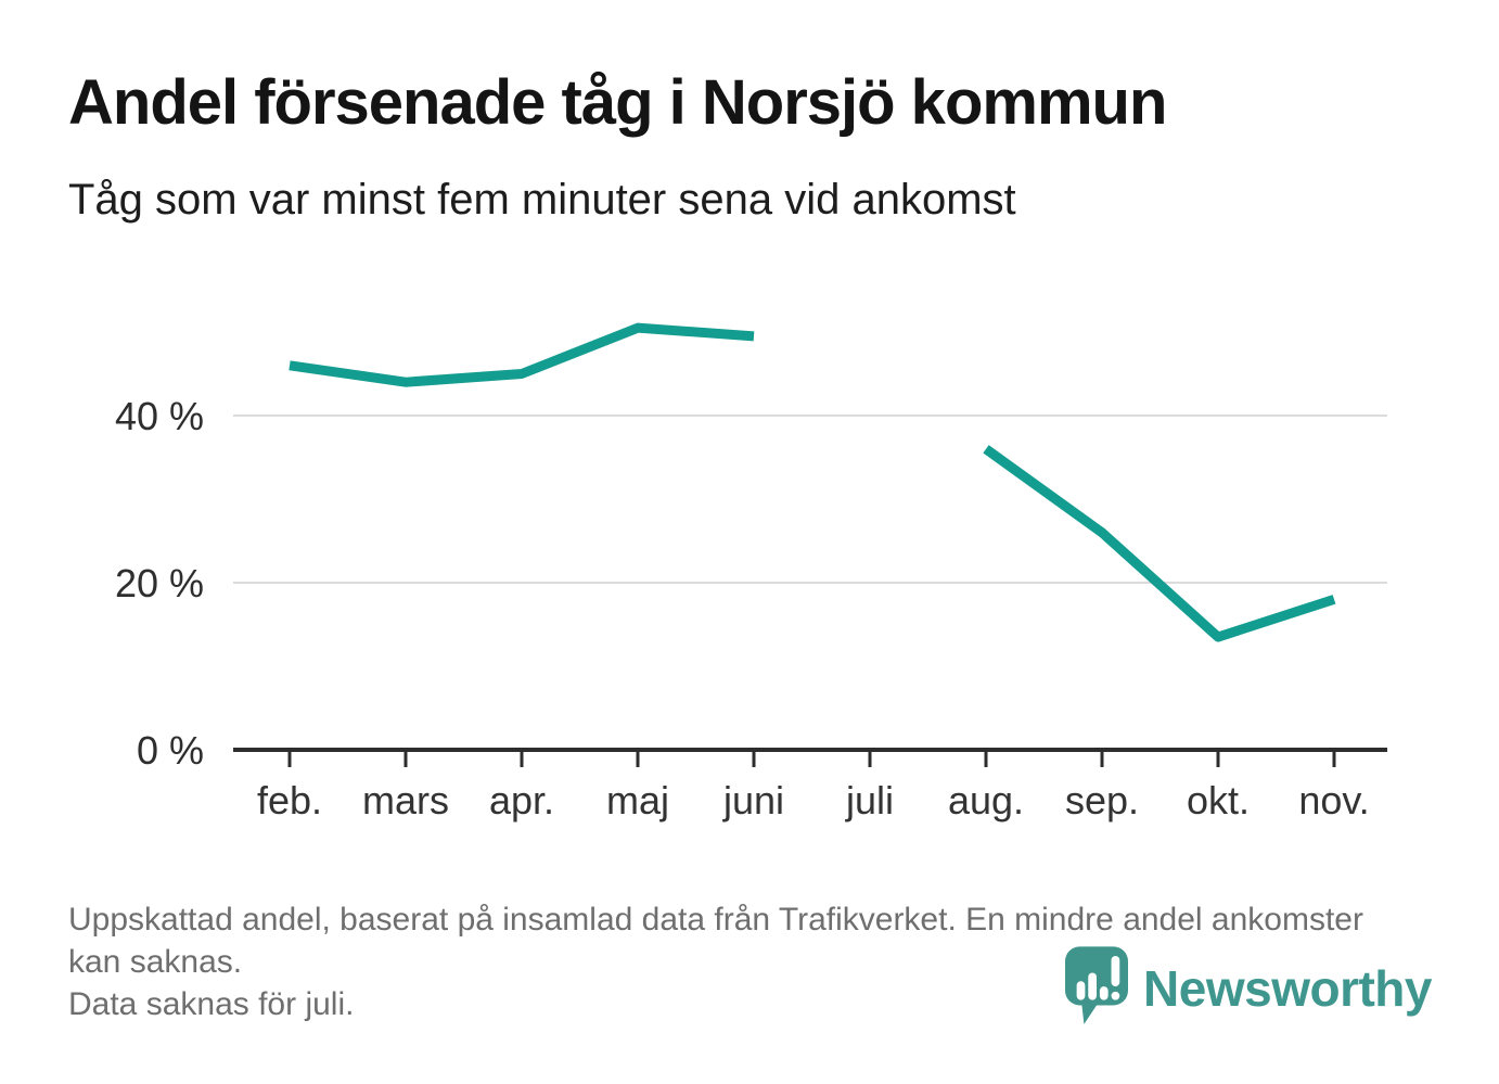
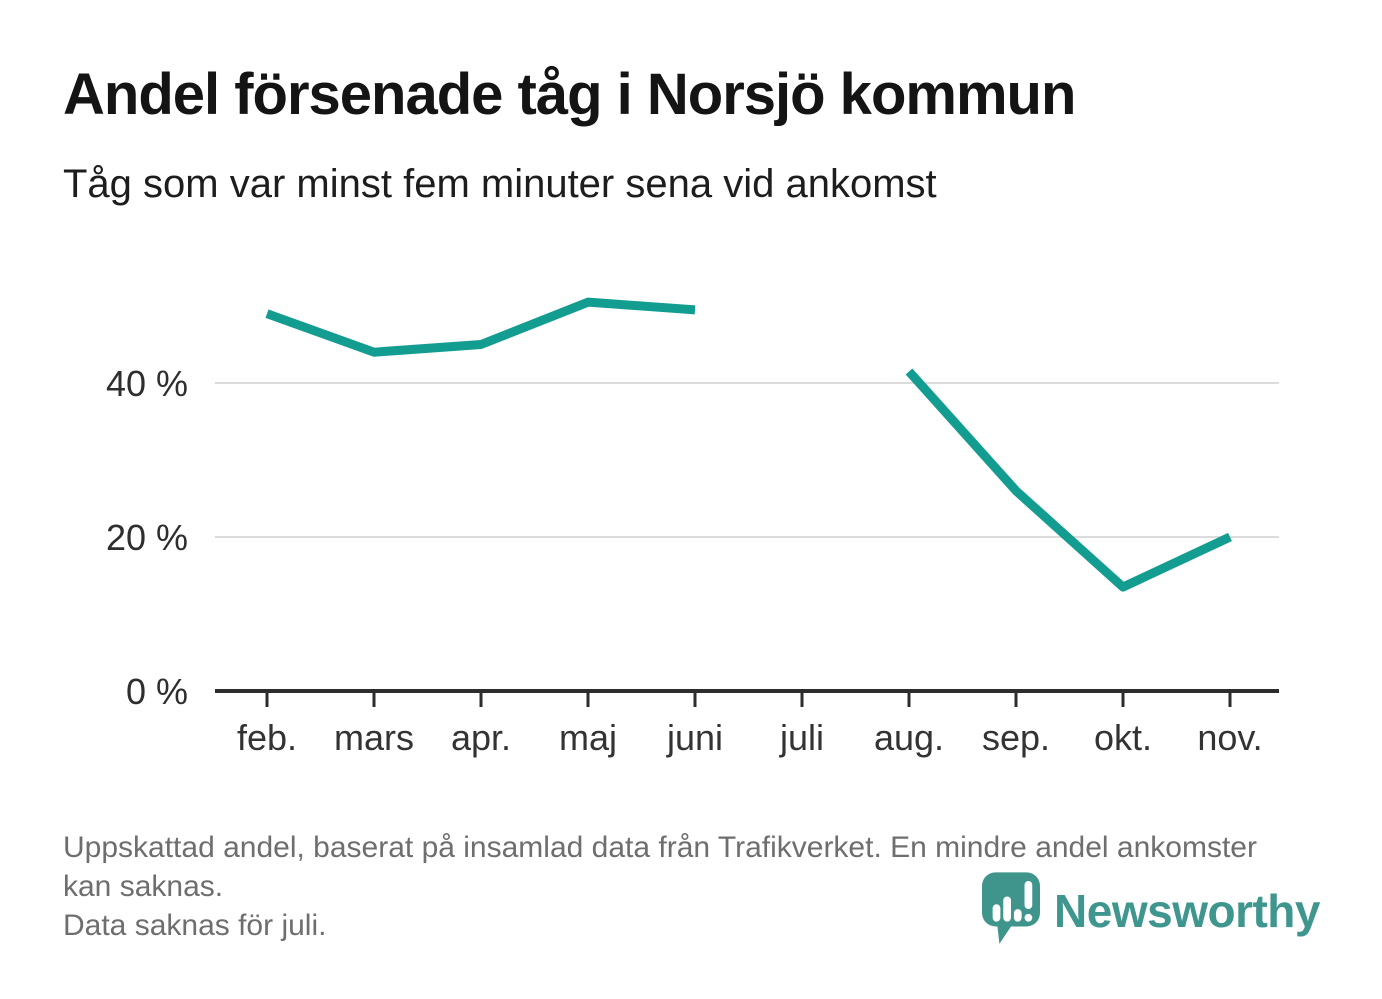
feb.: 46% -> 49%
aug.: 36% -> 42%
nov.: 18% -> 20%
